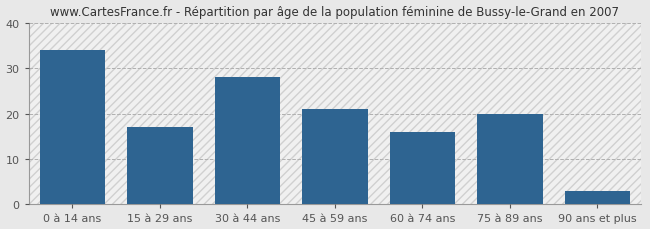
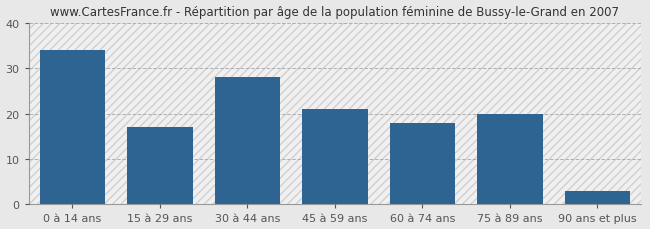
60 à 74 ans: 16 -> 18
